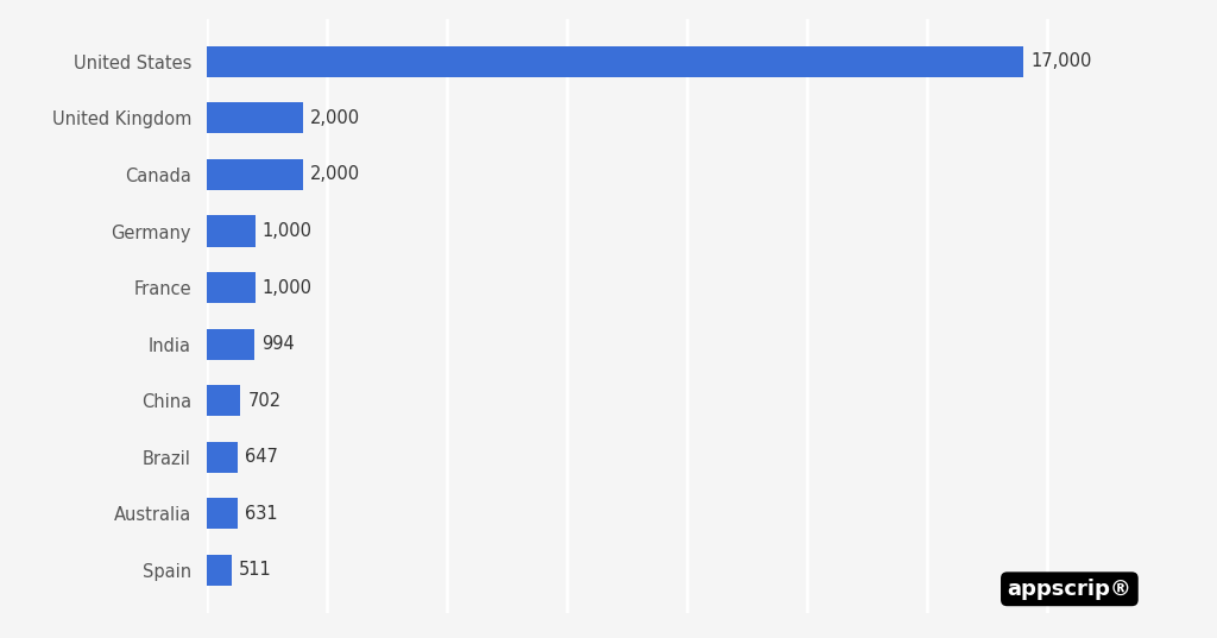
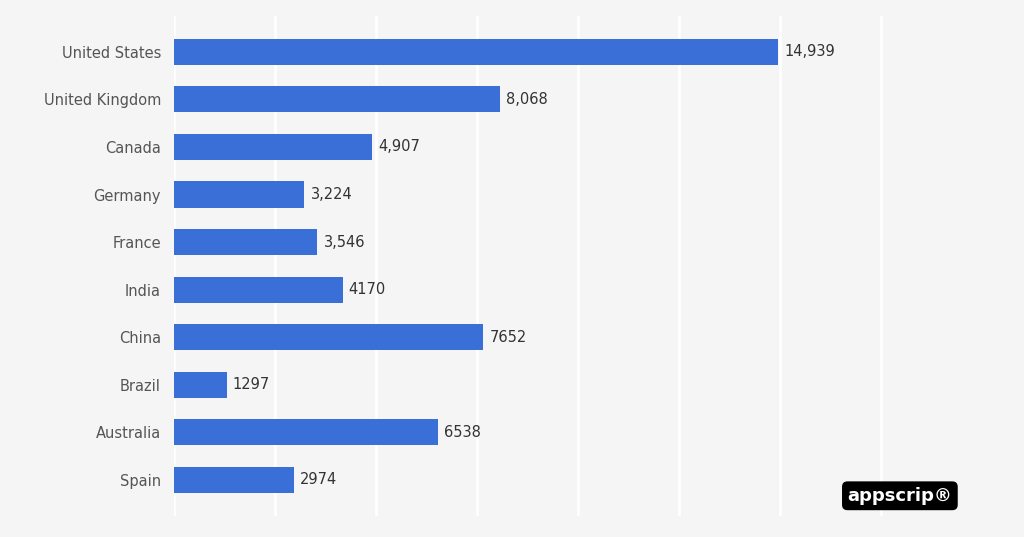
United States: 17,000 -> 14,939
United Kingdom: 2,000 -> 8,068
Canada: 2,000 -> 4,907
Germany: 1,000 -> 3,224
France: 1,000 -> 3,546
India: 994 -> 4170
China: 702 -> 7652
Brazil: 647 -> 1297
Australia: 631 -> 6538
Spain: 511 -> 2974
